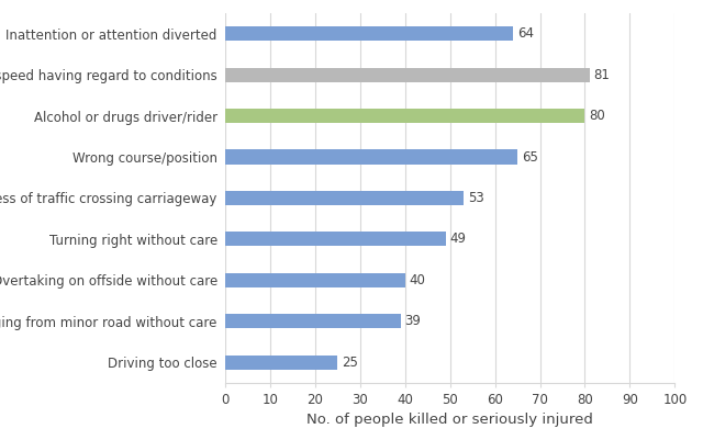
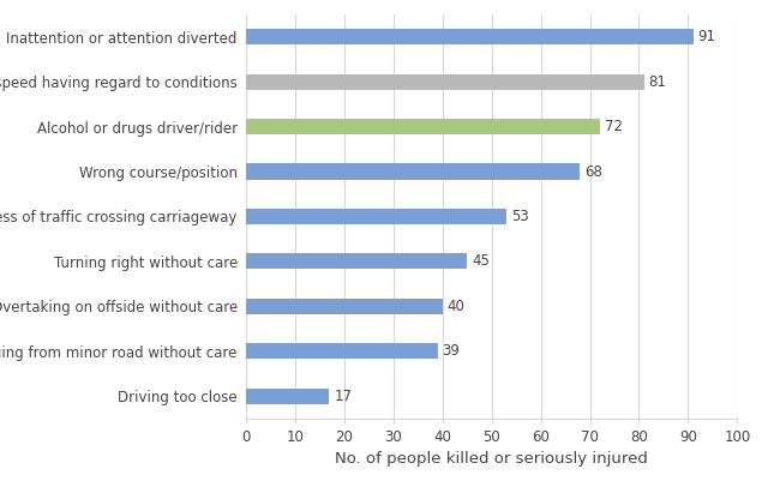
Inattention or attention diverted: 64 -> 91
Alcohol or drugs driver/rider: 80 -> 72
Wrong course/position: 65 -> 68
Turning right without care: 49 -> 45
Driving too close: 25 -> 17
